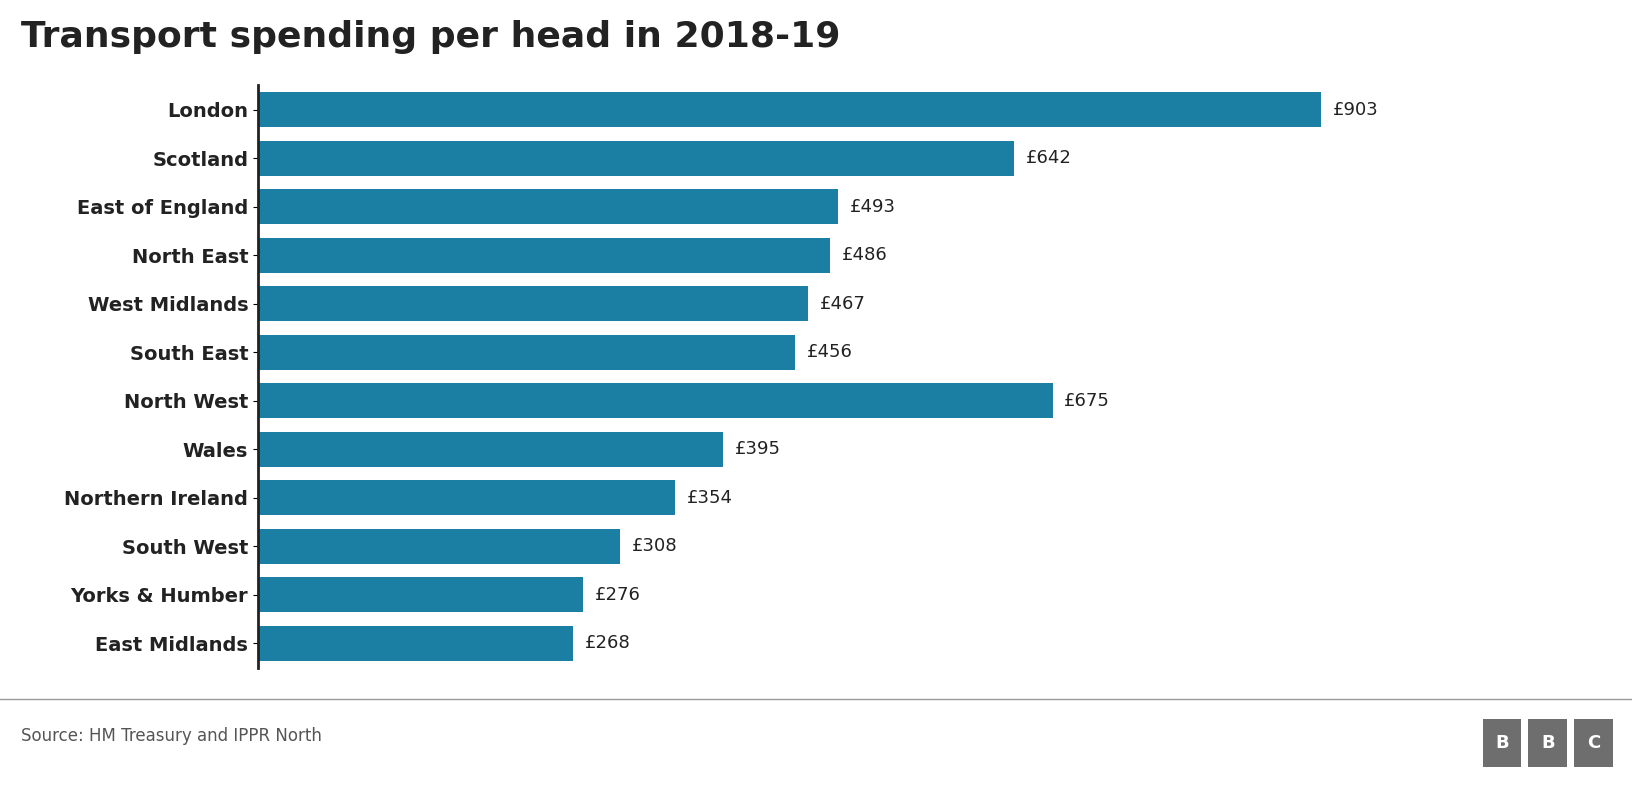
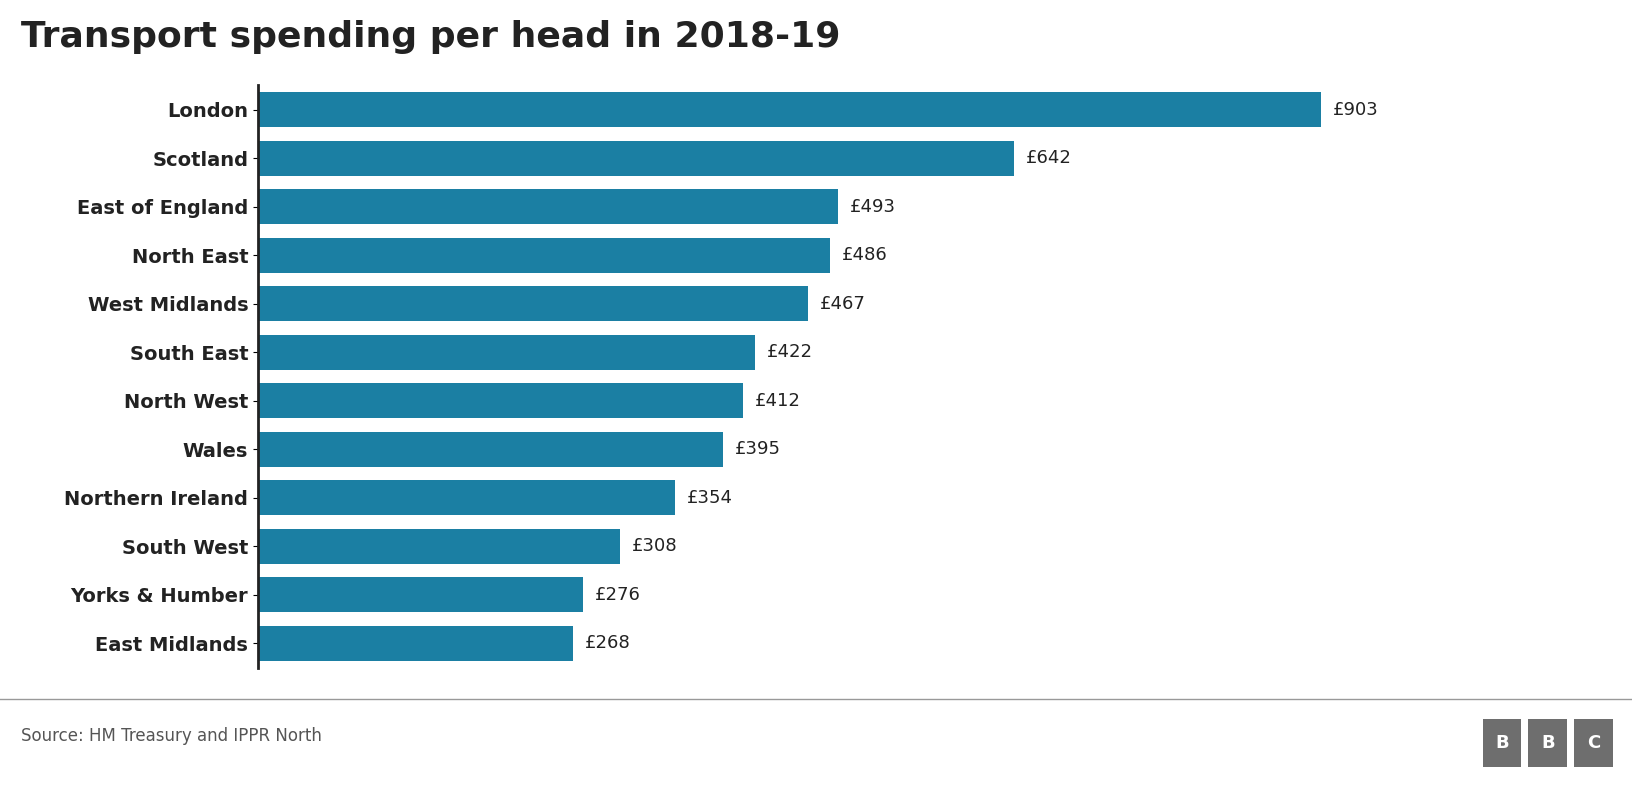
South East: £456 -> £422
North West: £675 -> £412
